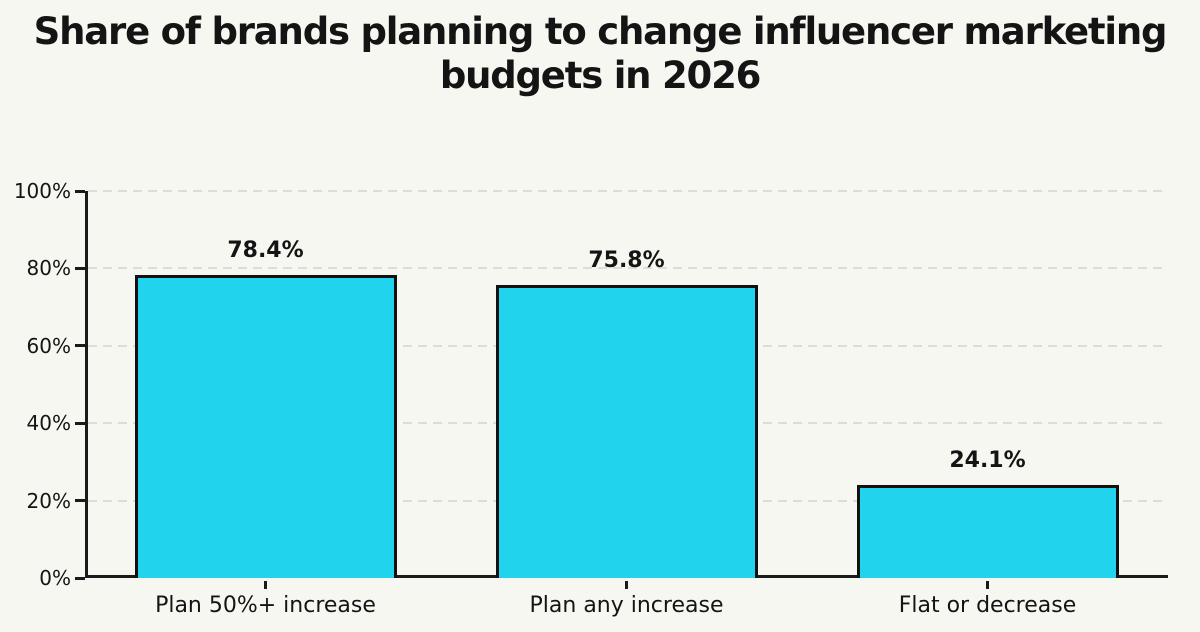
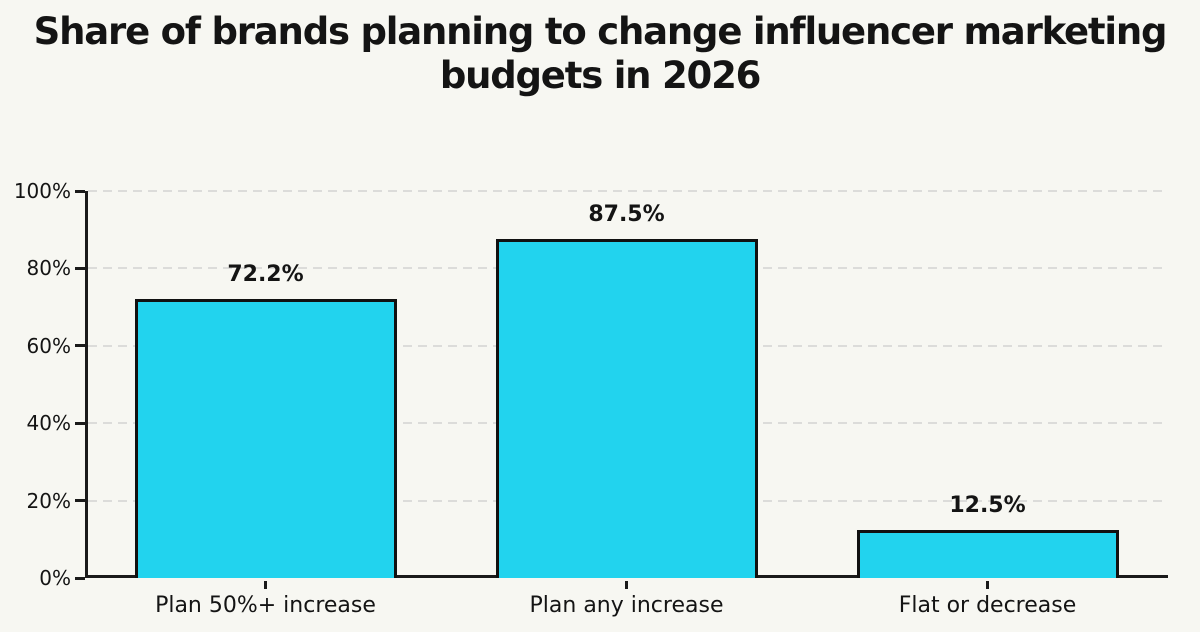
Plan 50%+ increase: 78.4% -> 72.2%
Plan any increase: 75.8% -> 87.5%
Flat or decrease: 24.1% -> 12.5%
